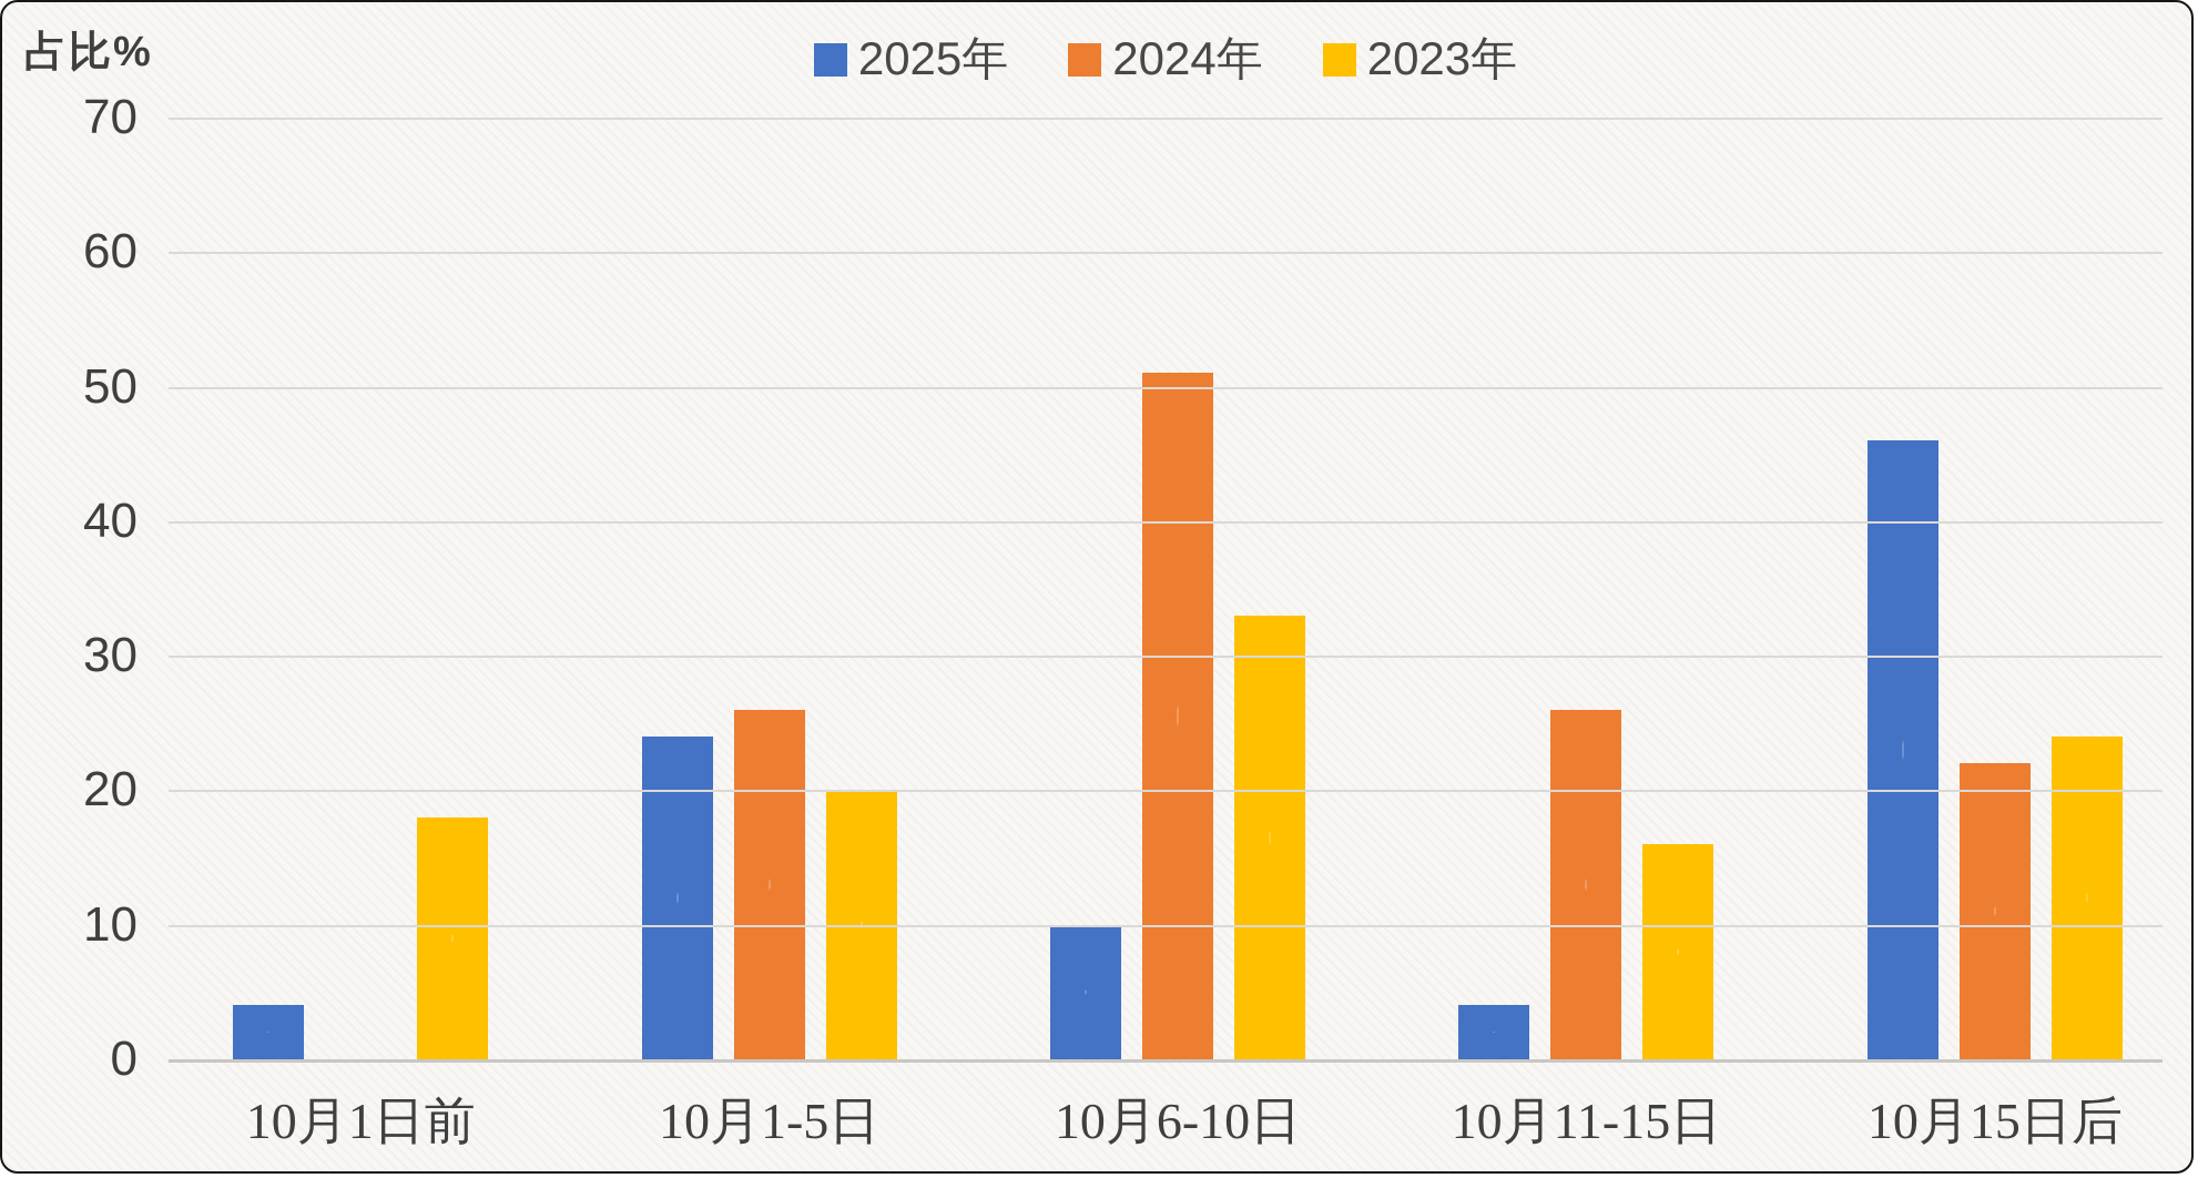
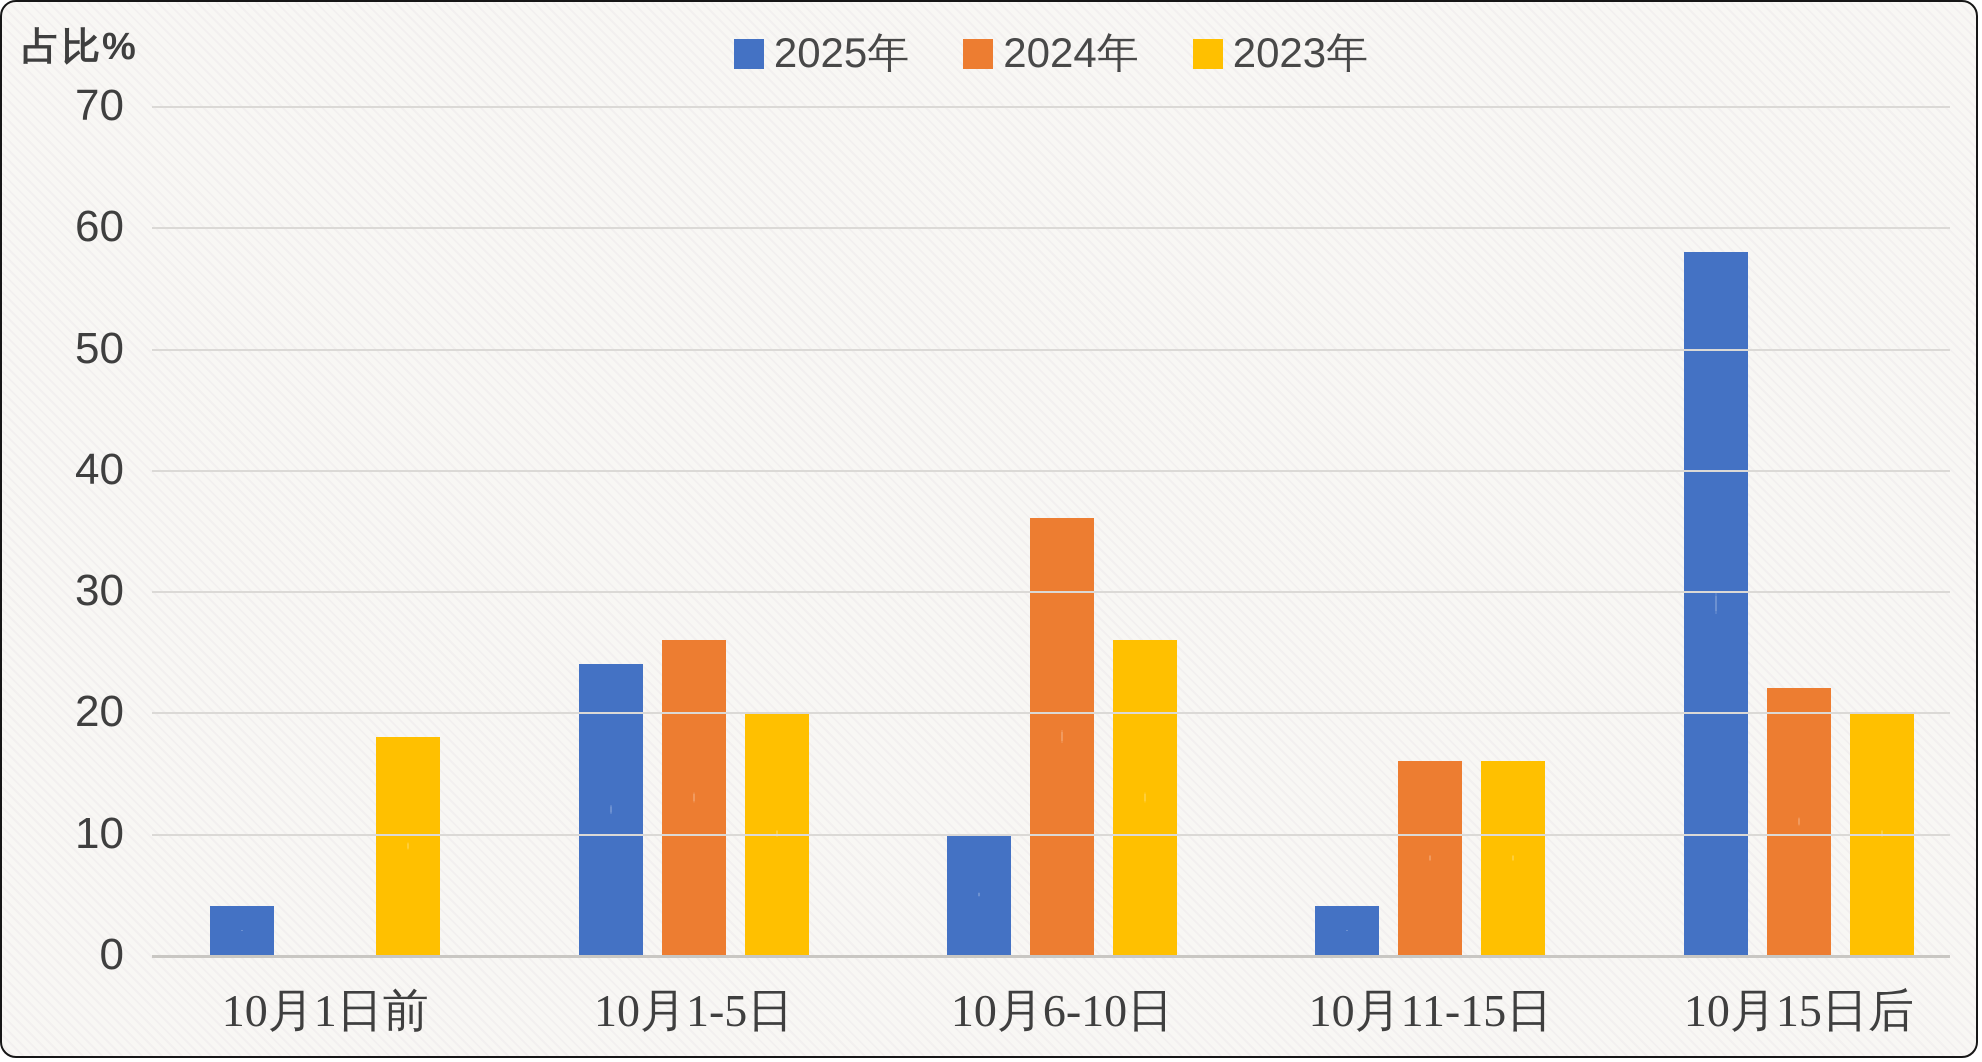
2024年/10月6-10日: 51 -> 36
2023年/10月6-10日: 33 -> 26
2024年/10月11-15日: 26 -> 16
2025年/10月15日后: 46 -> 58
2023年/10月15日后: 24 -> 20
